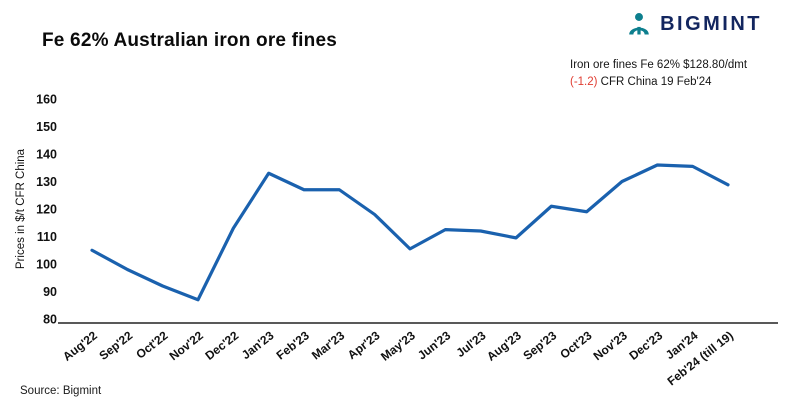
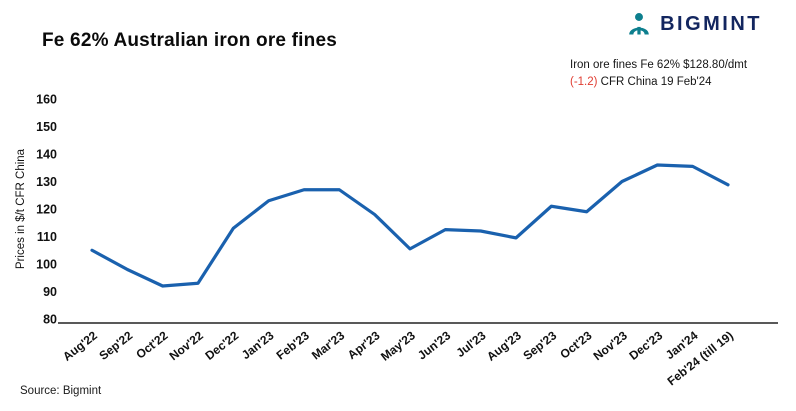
Nov'22: 87 -> 93
Jan'23: 133 -> 123
